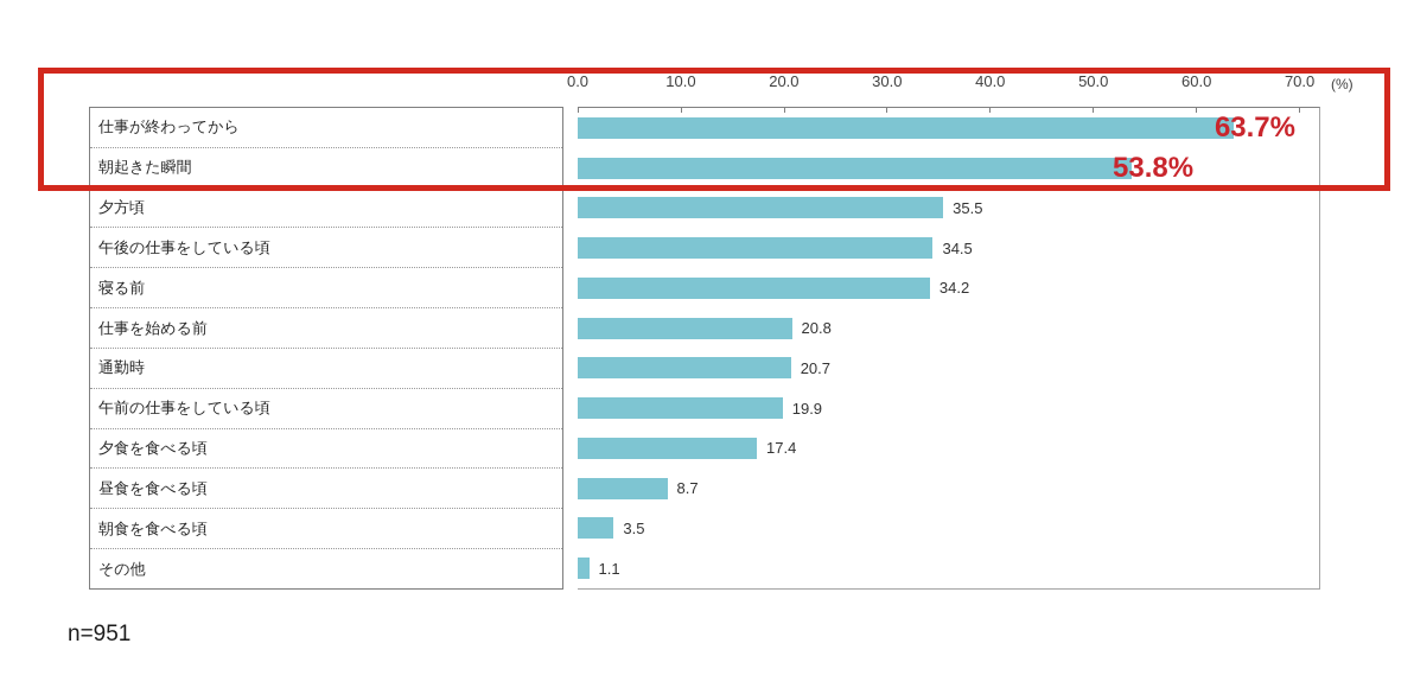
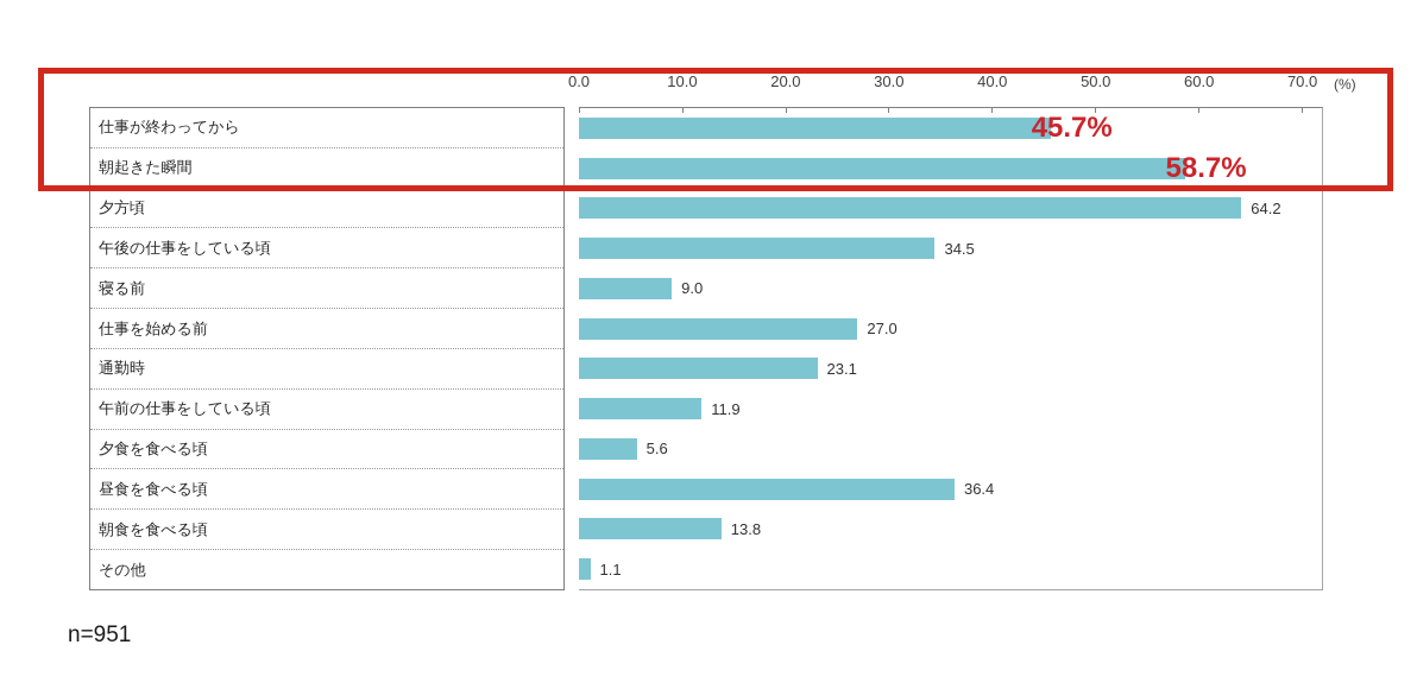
仕事が終わってから: 63.7% -> 45.7%
朝起きた瞬間: 53.8% -> 58.7%
夕方頃: 35.5 -> 64.2
寝る前: 34.2 -> 9.0
仕事を始める前: 20.8 -> 27.0
通勤時: 20.7 -> 23.1
午前の仕事をしている頃: 19.9 -> 11.9
夕食を食べる頃: 17.4 -> 5.6
昼食を食べる頃: 8.7 -> 36.4
朝食を食べる頃: 3.5 -> 13.8
